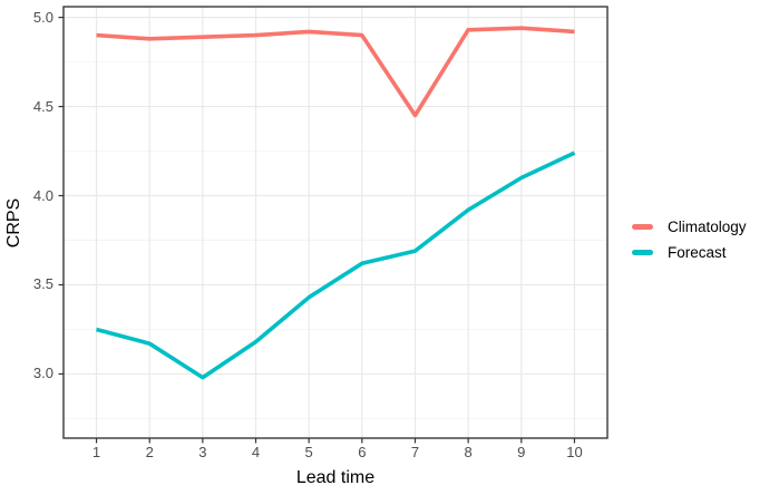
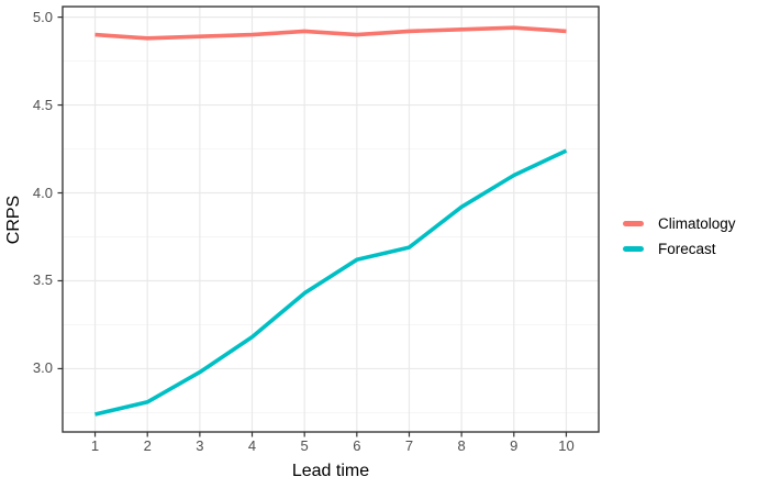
Forecast/1: 3.25 -> 2.74
Forecast/2: 3.17 -> 2.81
Climatology/7: 4.45 -> 4.92
